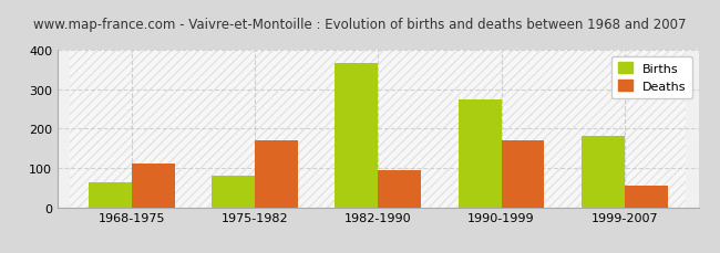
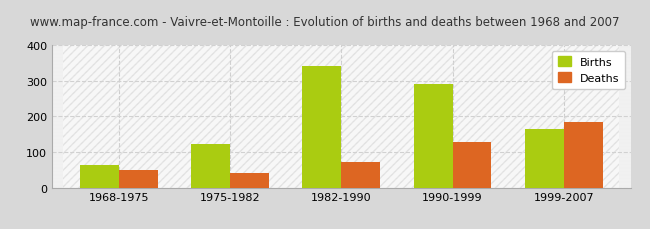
Deaths/1968-1975: 110 -> 48
Births/1975-1982: 80 -> 121
Deaths/1975-1982: 170 -> 42
Births/1982-1990: 365 -> 341
Deaths/1982-1990: 95 -> 72
Births/1990-1999: 275 -> 292
Deaths/1990-1999: 170 -> 127
Births/1999-2007: 180 -> 163
Deaths/1999-2007: 55 -> 184
